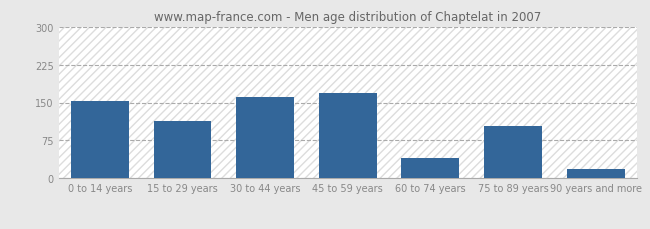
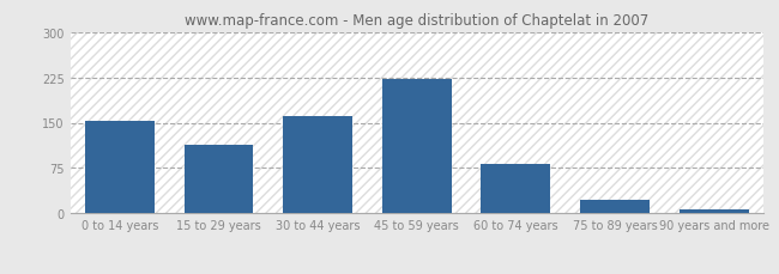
45 to 59 years: 168 -> 222
60 to 74 years: 40 -> 81
75 to 89 years: 104 -> 22
90 years and more: 18 -> 7
